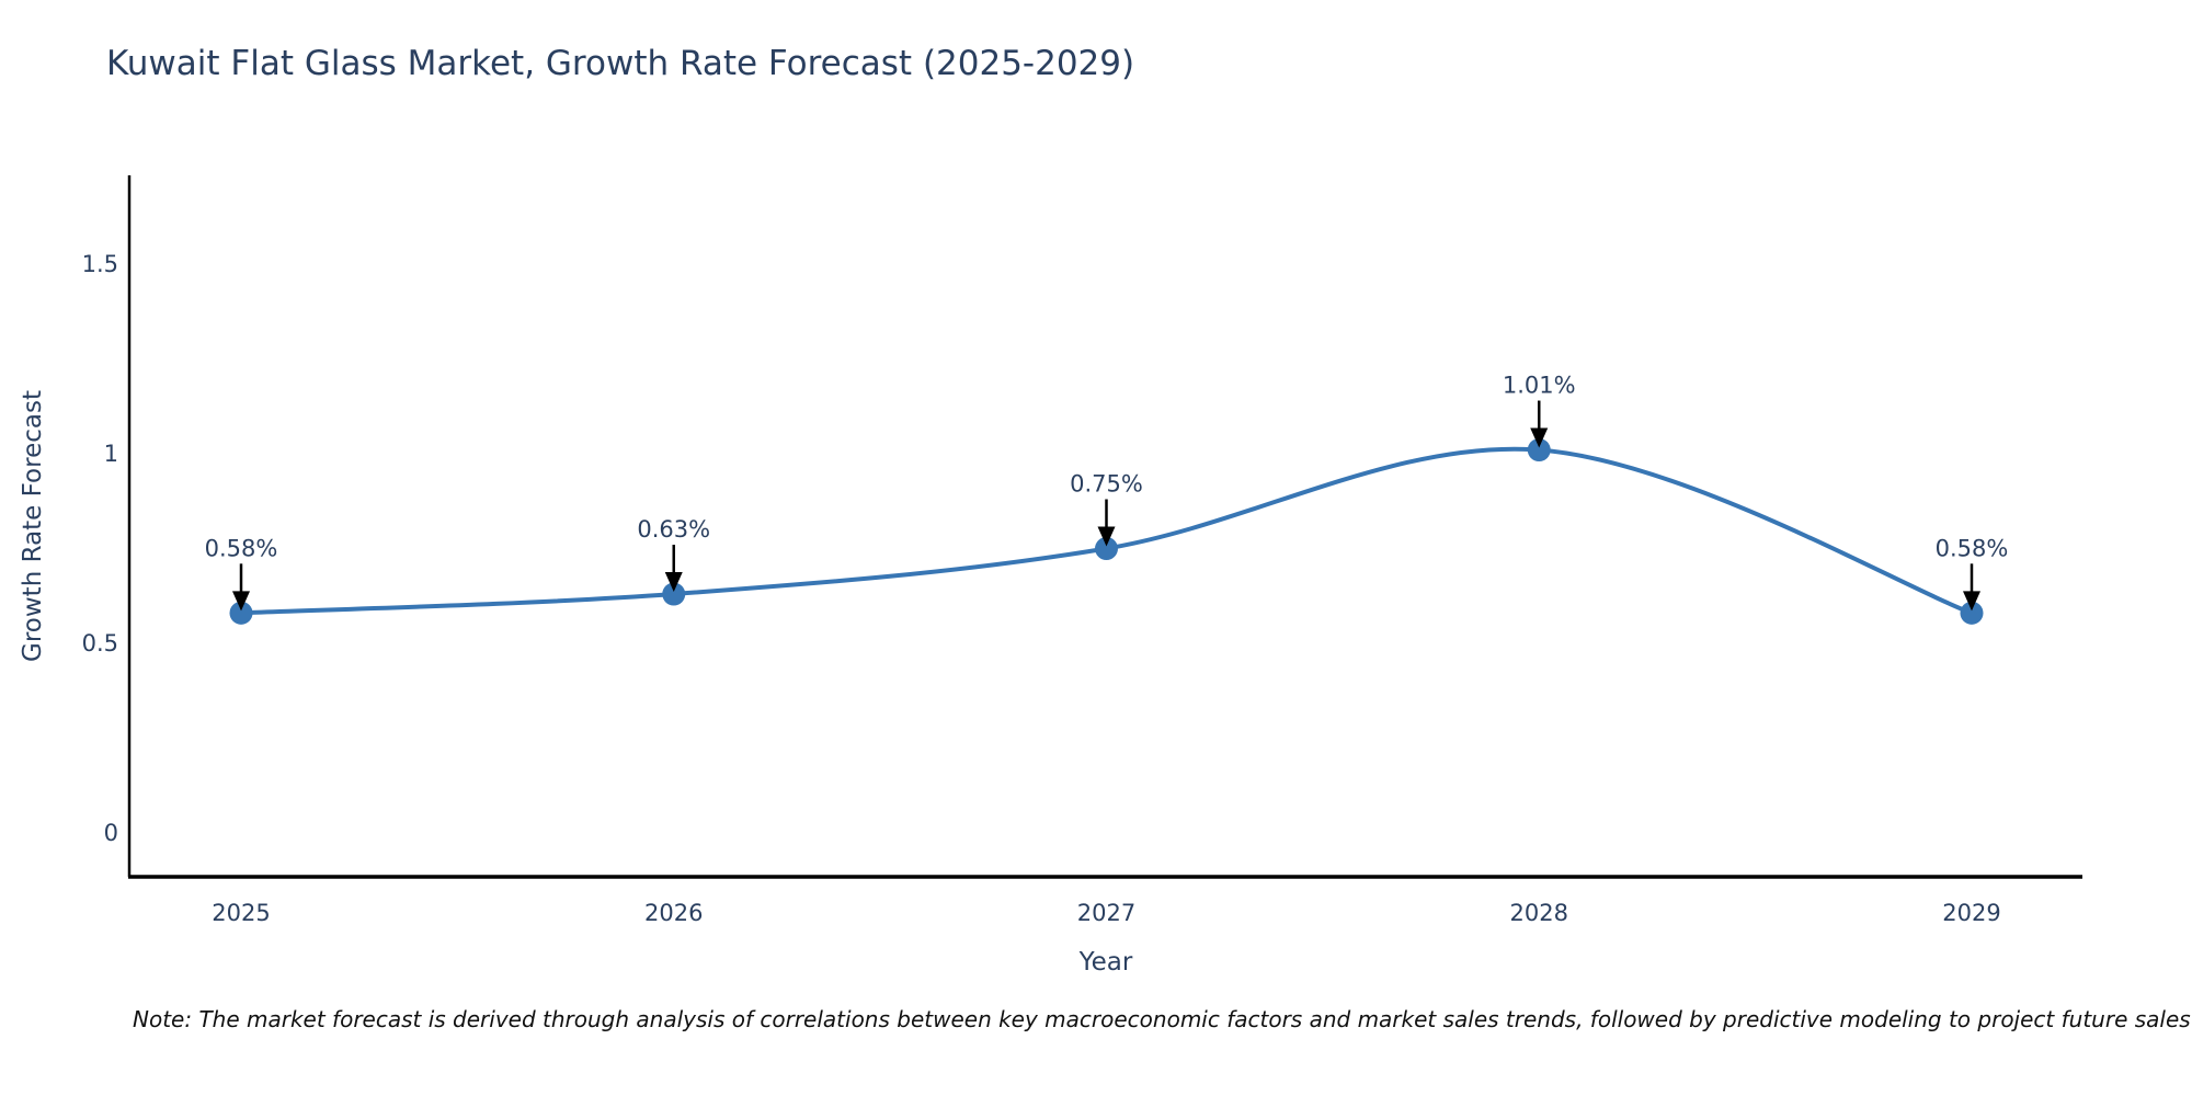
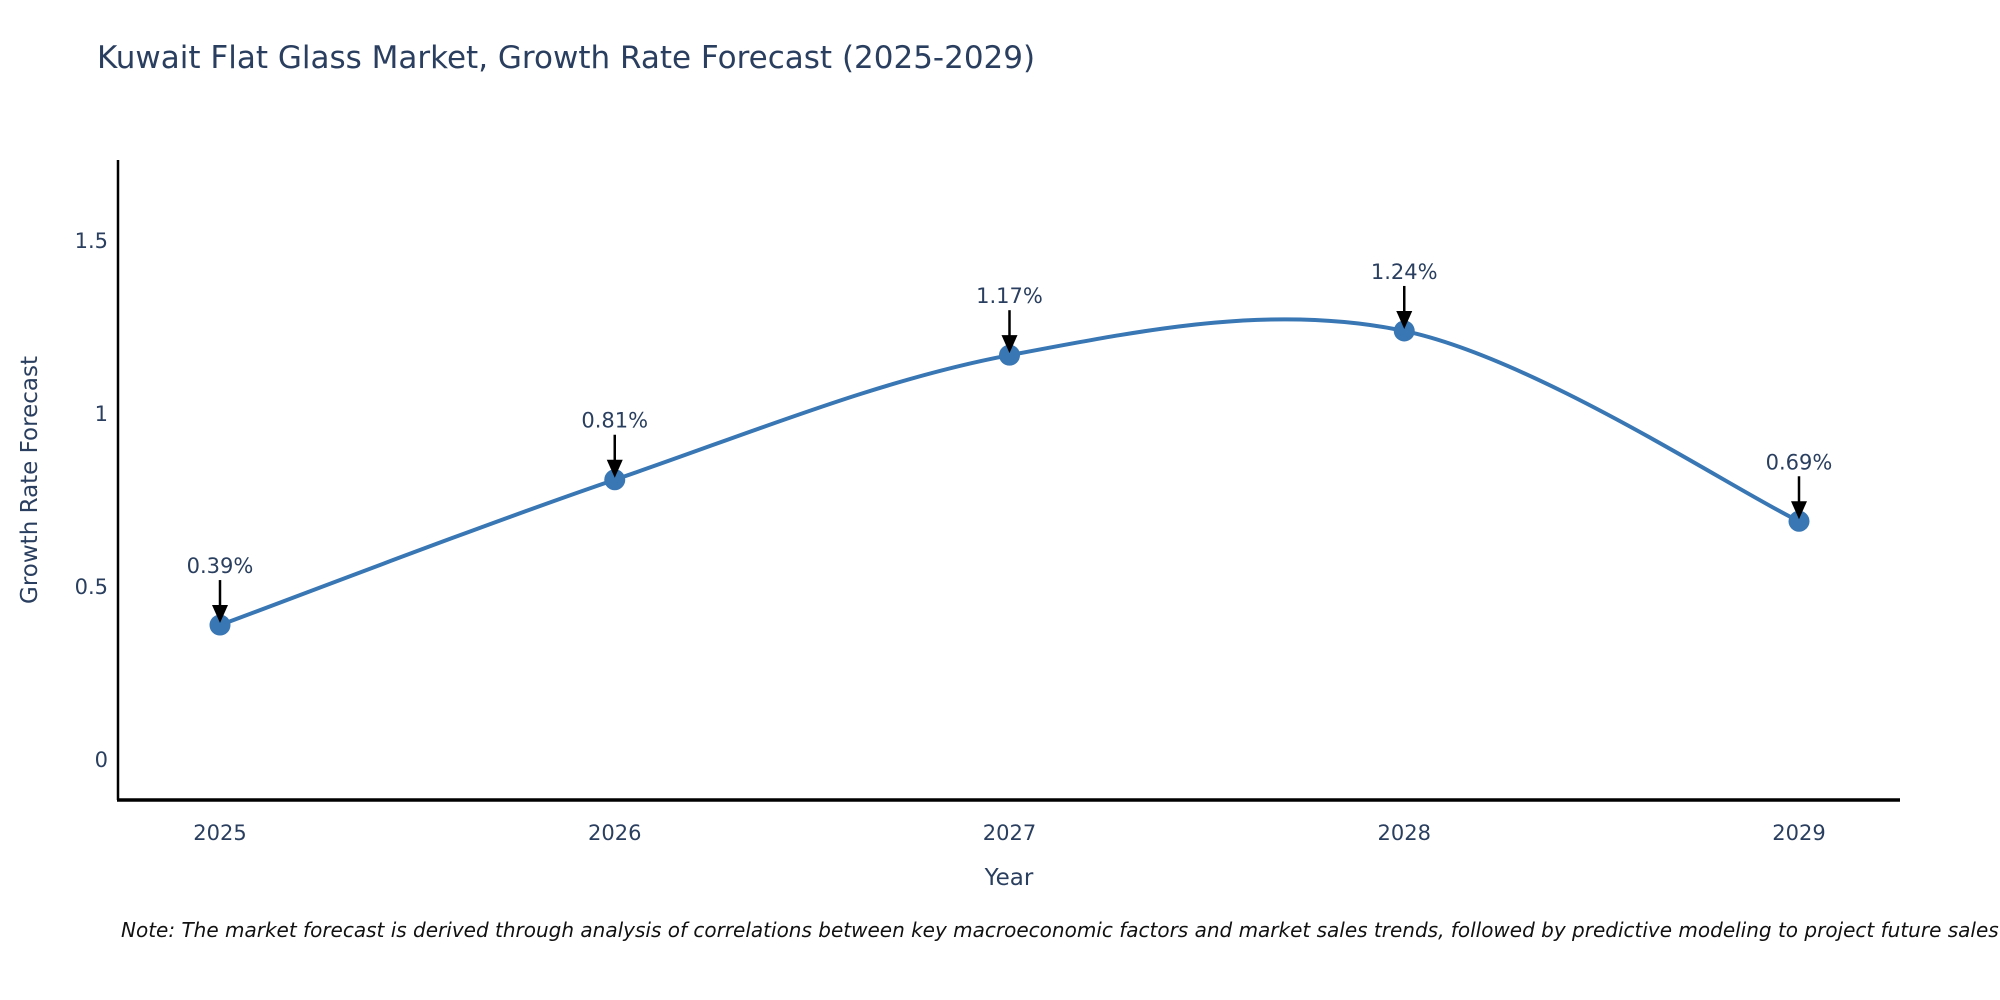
2025: 0.58% -> 0.39%
2026: 0.63% -> 0.81%
2027: 0.75% -> 1.17%
2028: 1.01% -> 1.24%
2029: 0.58% -> 0.69%
